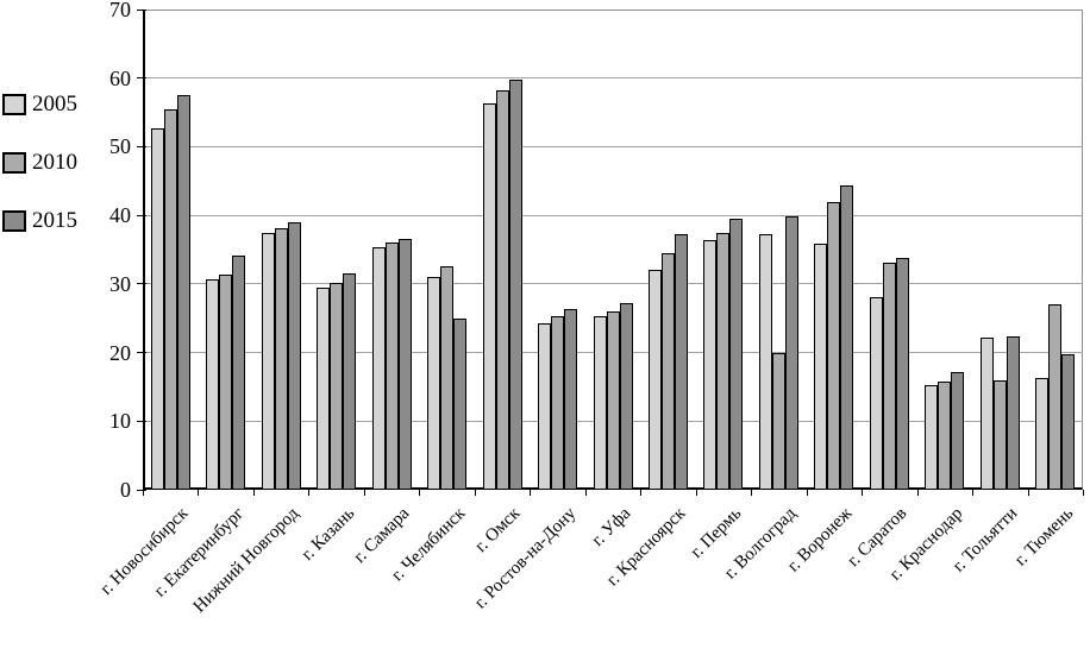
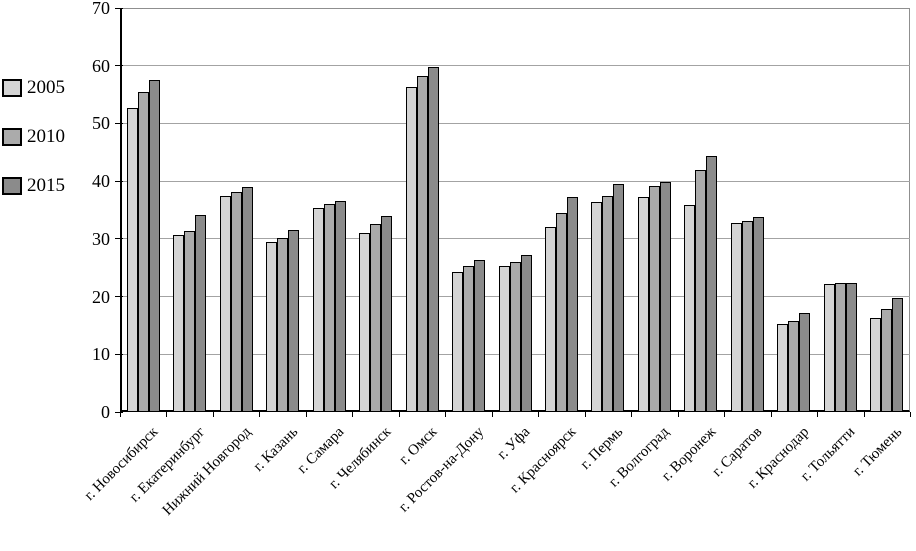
2015/г. Челябинск: 25 -> 34
2010/г. Волгоград: 20 -> 39
2005/г. Саратов: 28 -> 33
2010/г. Тольятти: 16 -> 22
2010/г. Тюмень: 27 -> 18
